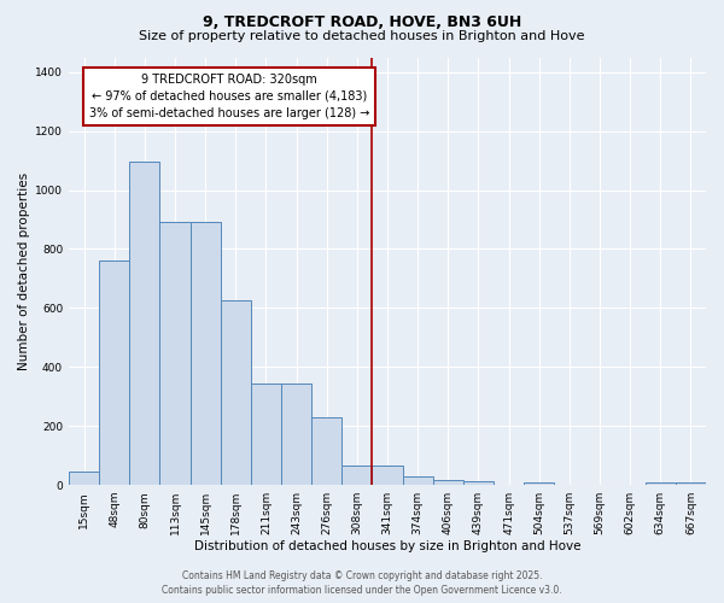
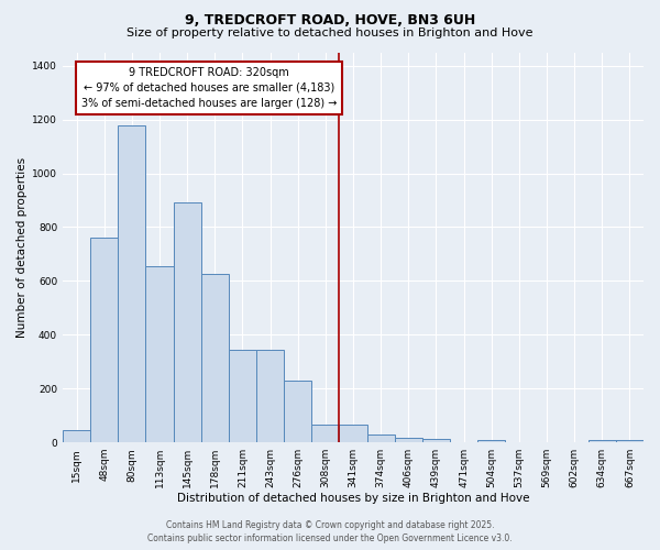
80sqm: 1095 -> 1180
113sqm: 893 -> 655
